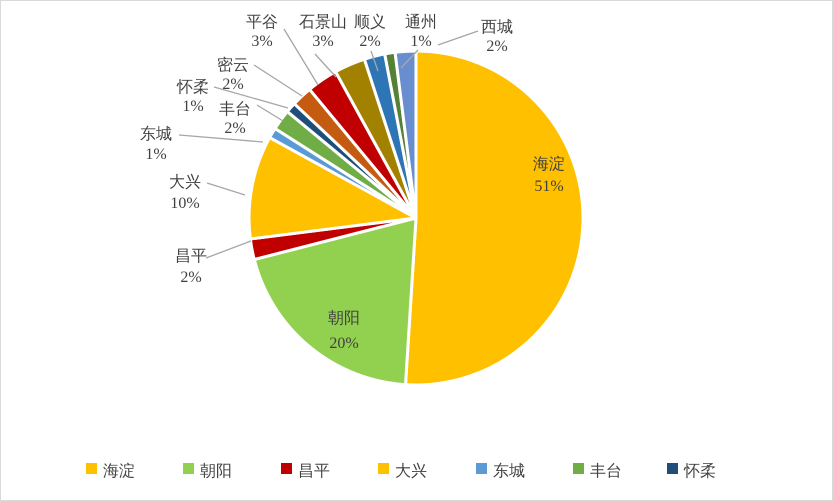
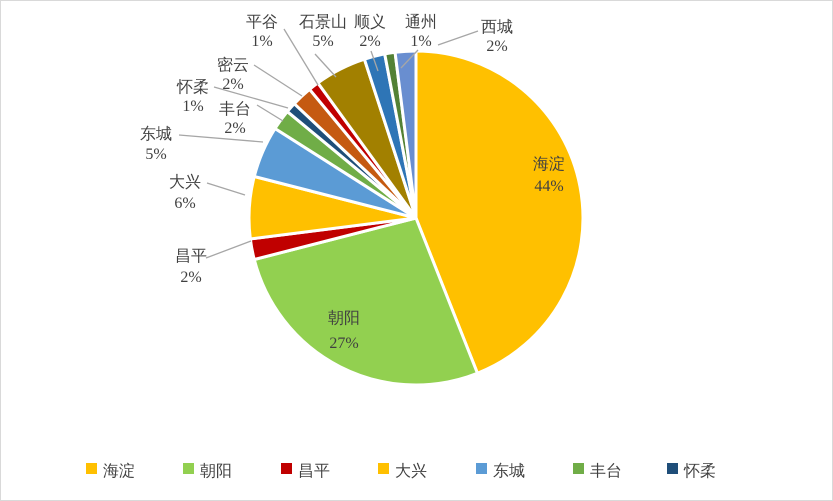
海淀: 51% -> 44%
朝阳: 20% -> 27%
大兴: 10% -> 6%
东城: 1% -> 5%
平谷: 3% -> 1%
石景山: 3% -> 5%
